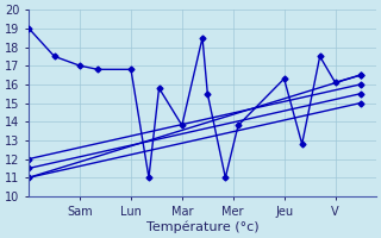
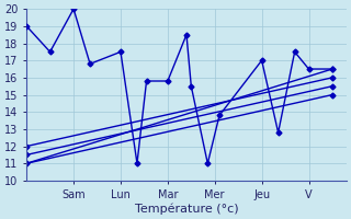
Sam: 17.0 -> 20.0
Lun: 16.8 -> 17.5
Mar: 13.8 -> 15.8
Jeu: 16.3 -> 17.0
V: 16.1 -> 16.5
